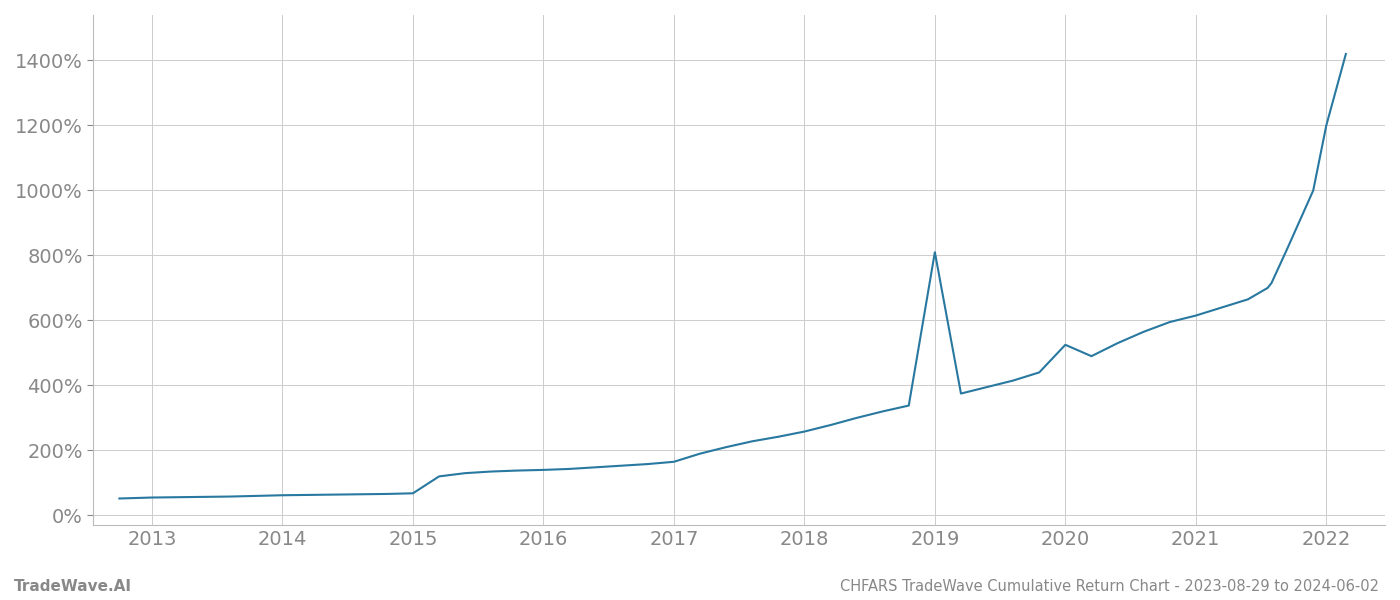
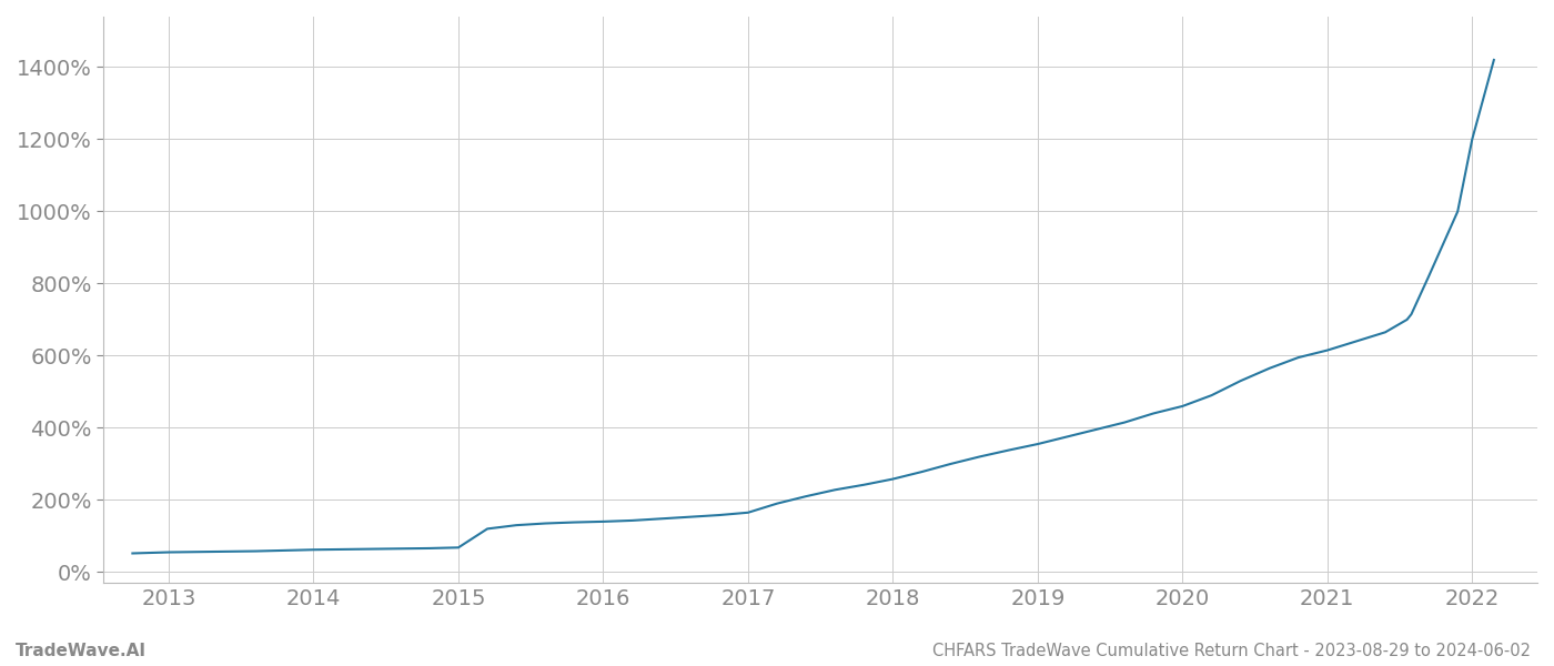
2019: 810% -> 355%
2020: 525% -> 460%
